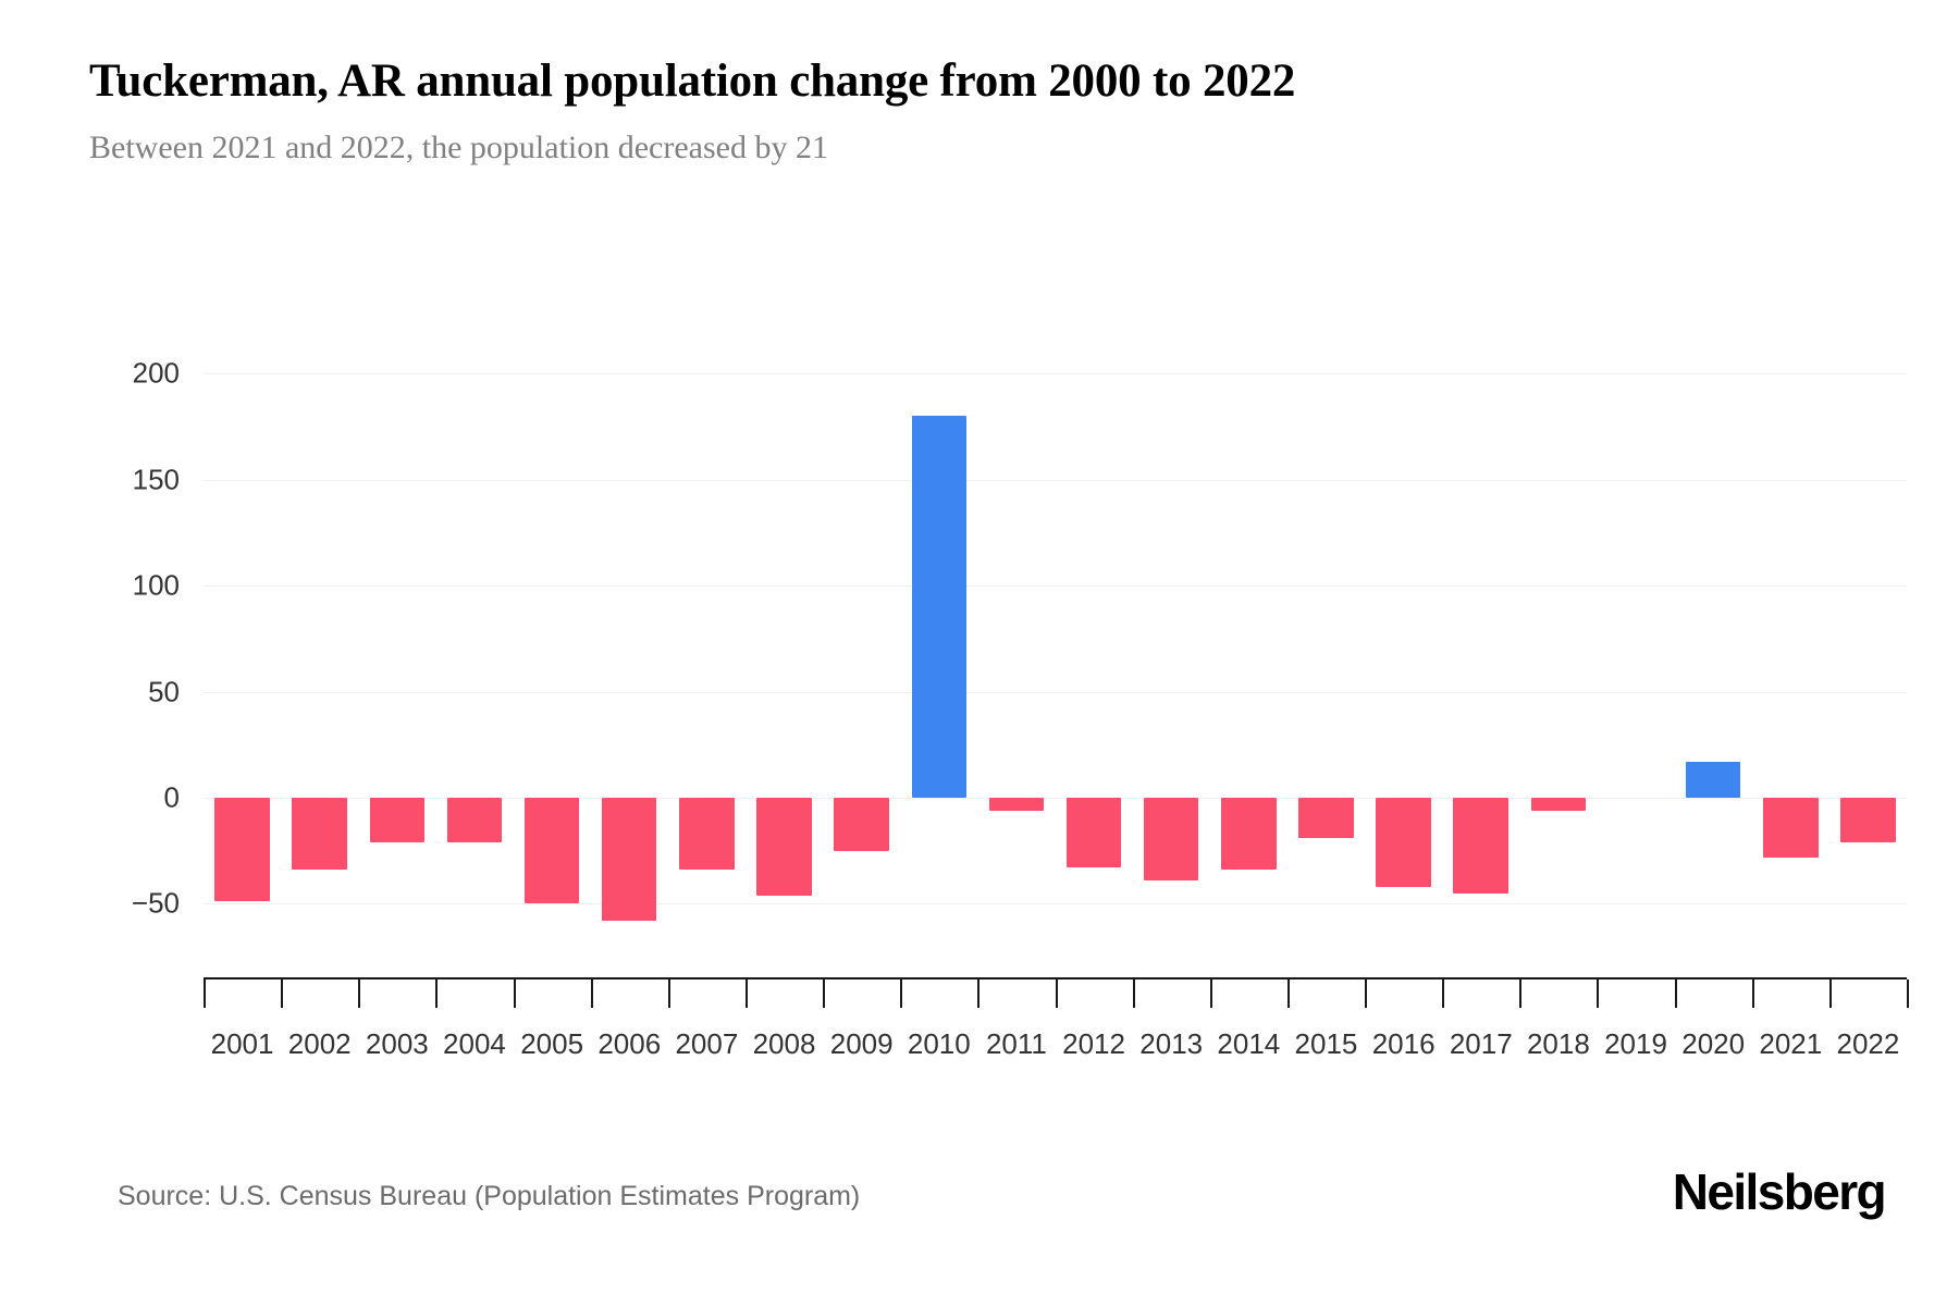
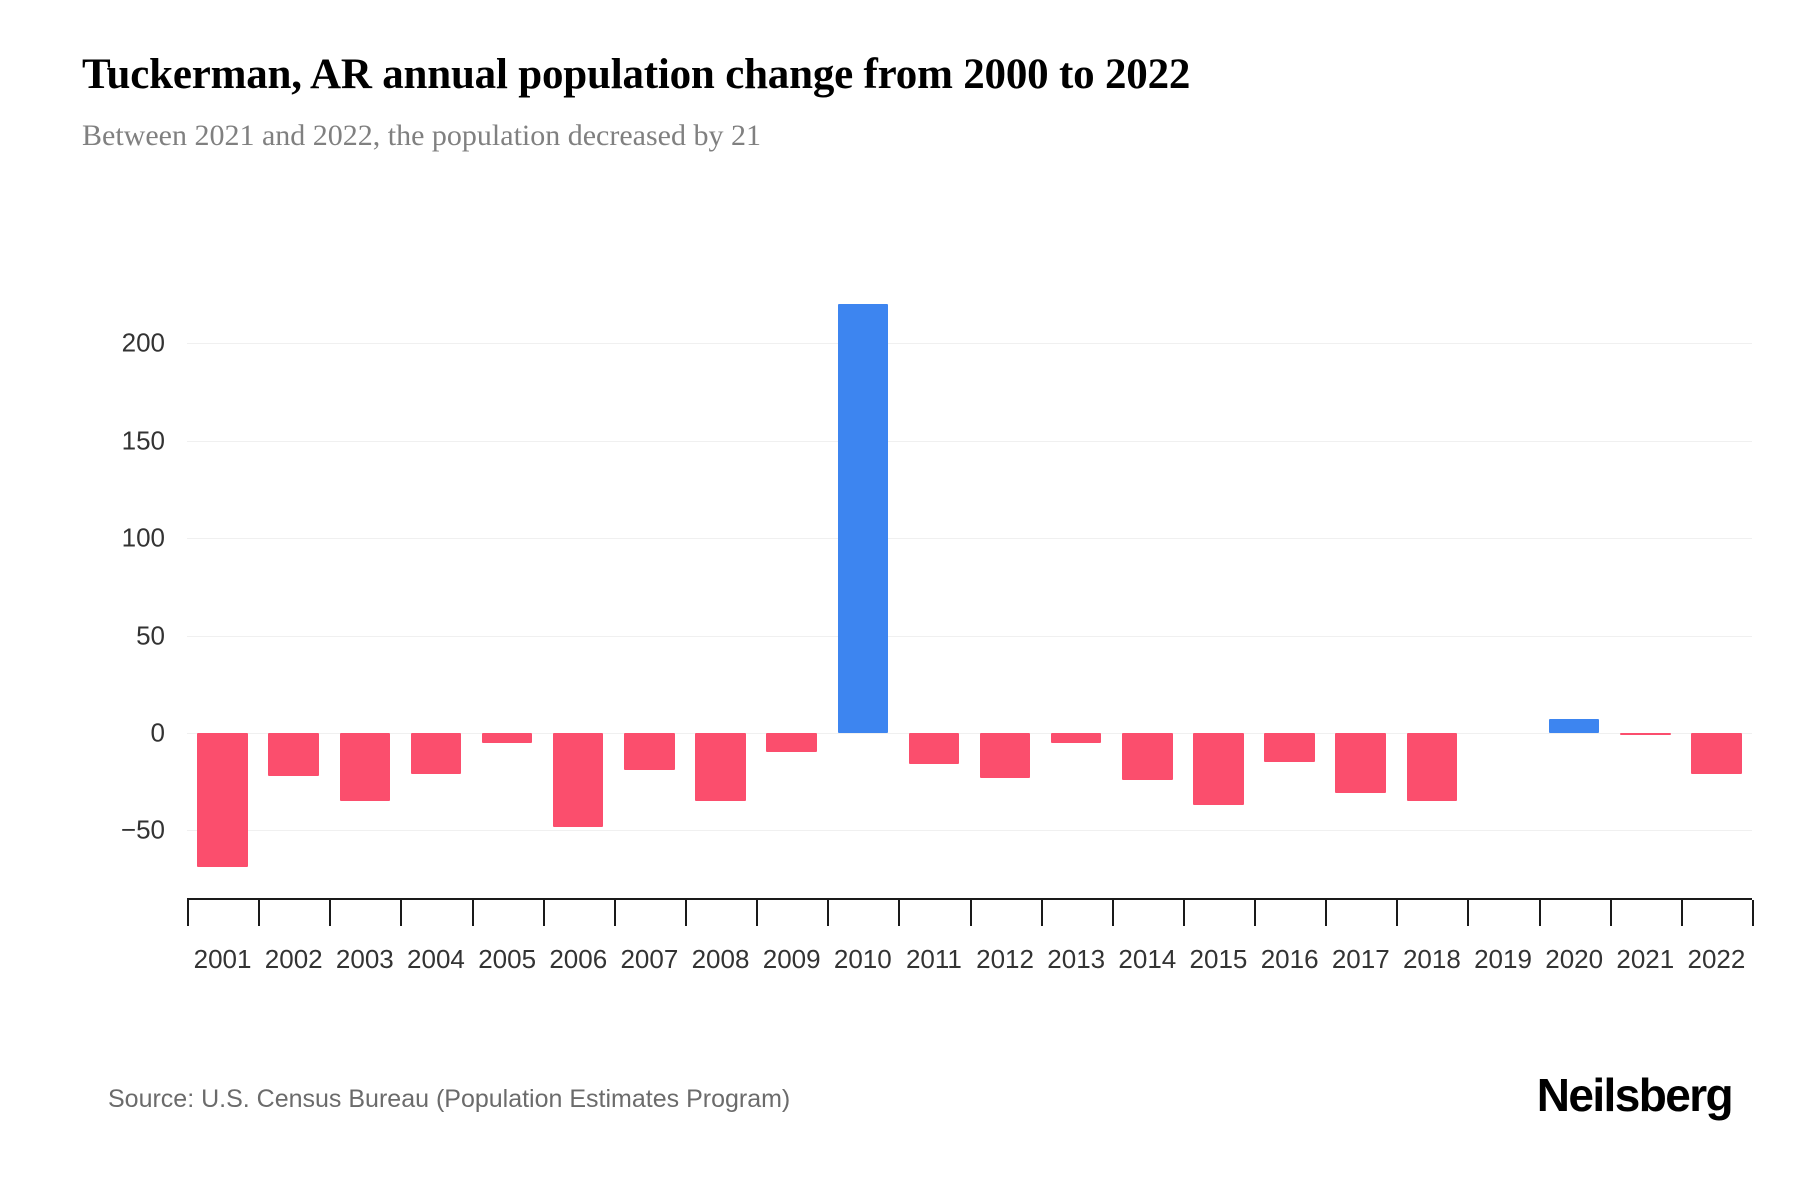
2001: -49 -> -69
2002: -34 -> -22
2003: -21 -> -35
2005: -50 -> -5
2006: -58 -> -48
2007: -34 -> -19
2008: -46 -> -35
2009: -25 -> -10
2010: 180 -> 220
2011: -6 -> -16
2012: -33 -> -23
2013: -39 -> -5
2014: -34 -> -24
2015: -19 -> -37
2016: -42 -> -15
2017: -45 -> -31
2018: -6 -> -35
2020: 17 -> 7
2021: -28 -> -1
